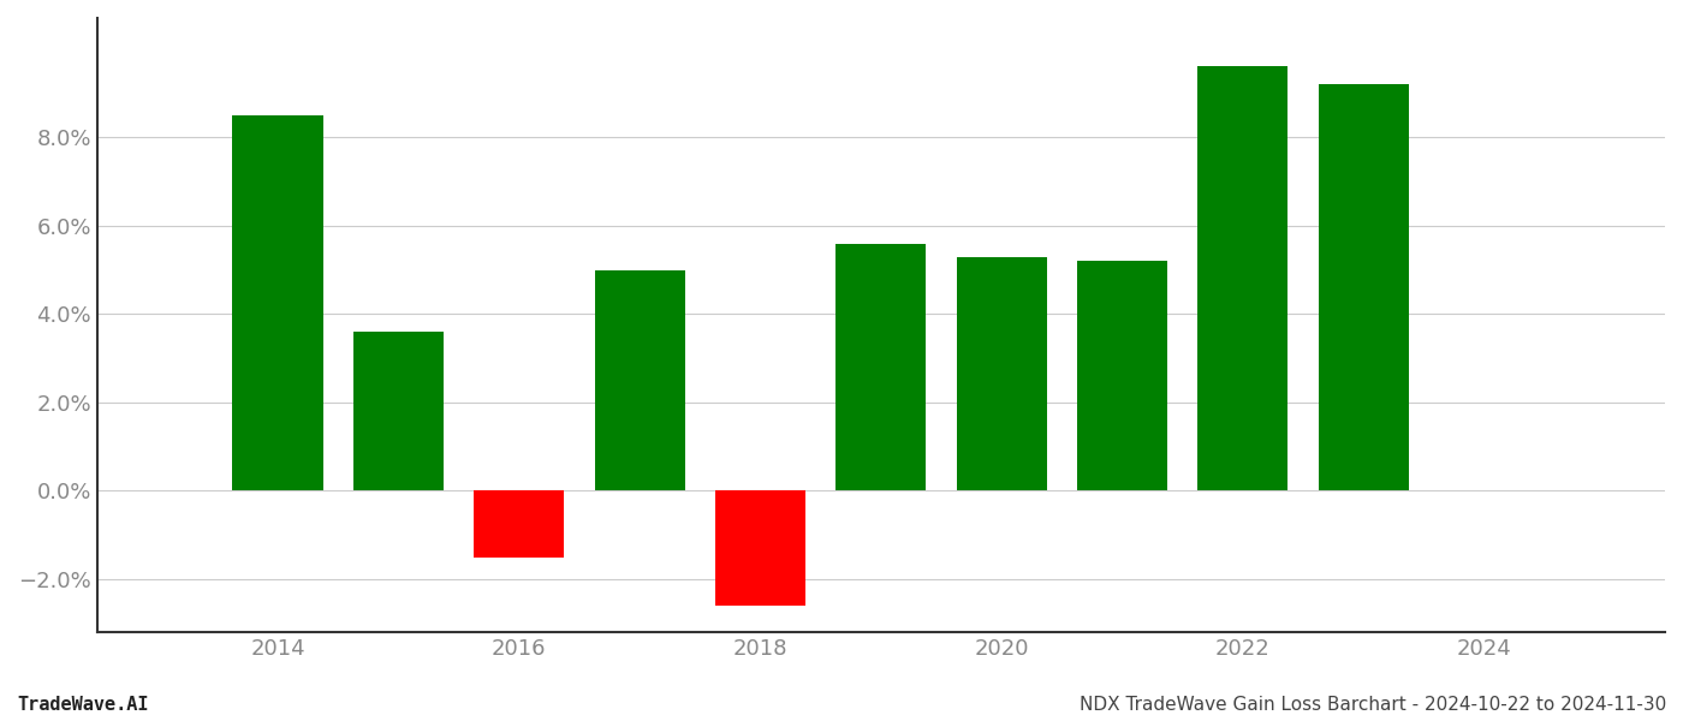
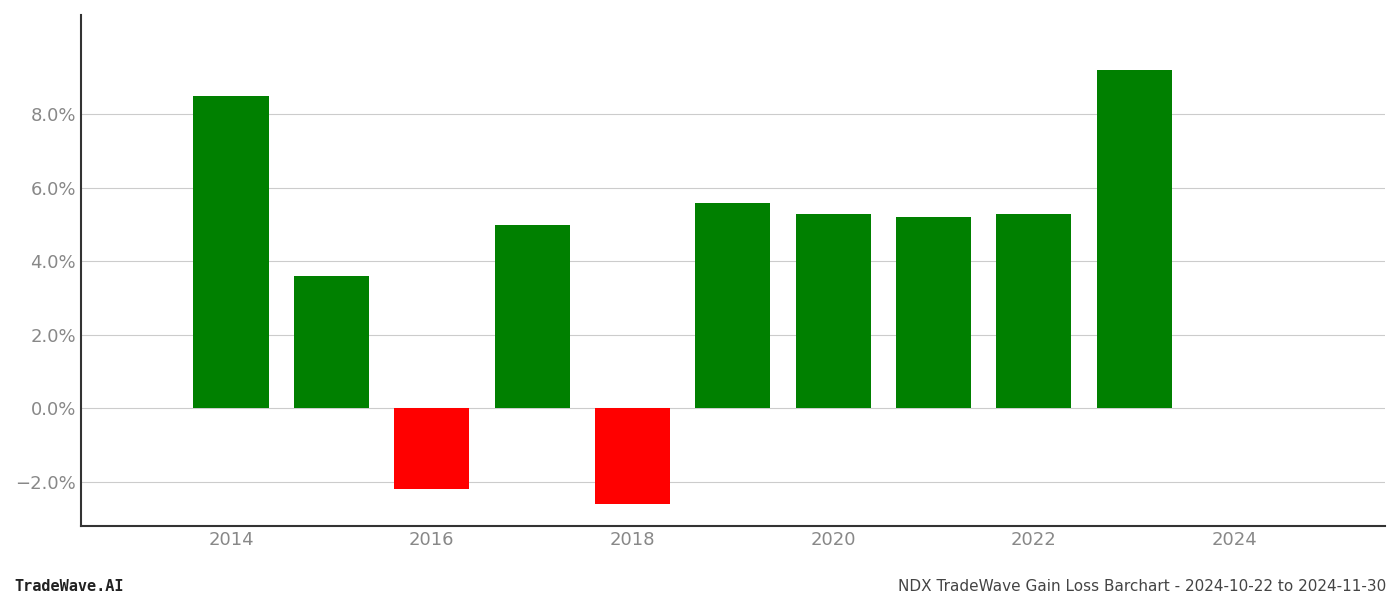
2016: -1.5% -> -2.2%
2022: 9.6% -> 5.3%
